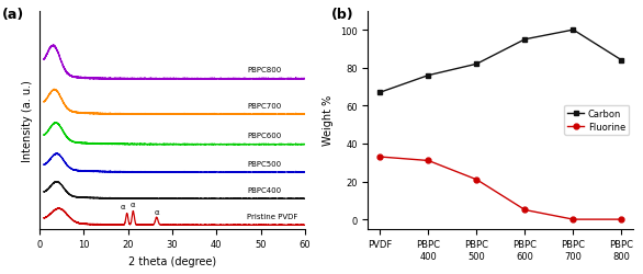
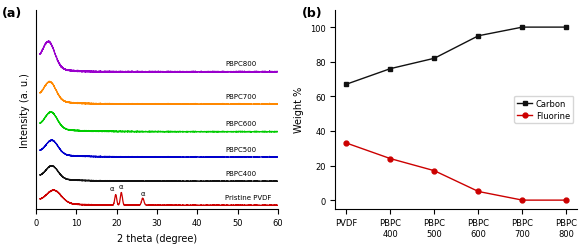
Fluorine/PBPC 400: 31 -> 24
Fluorine/PBPC 500: 21 -> 17
Carbon/PBPC 800: 84 -> 100
